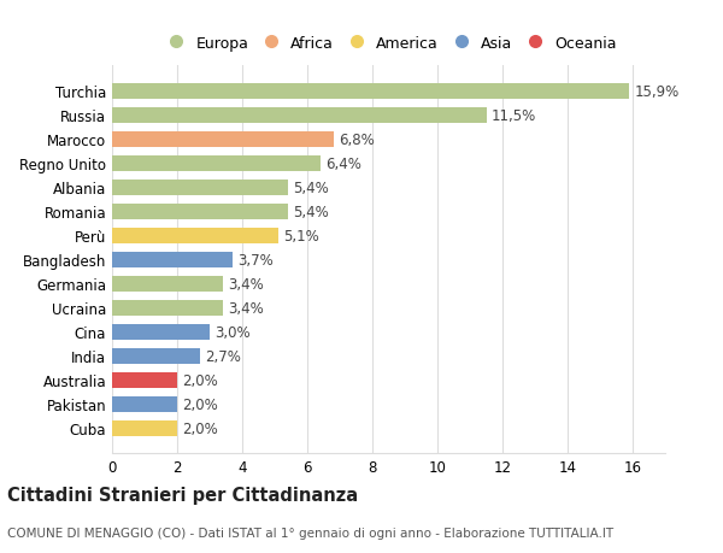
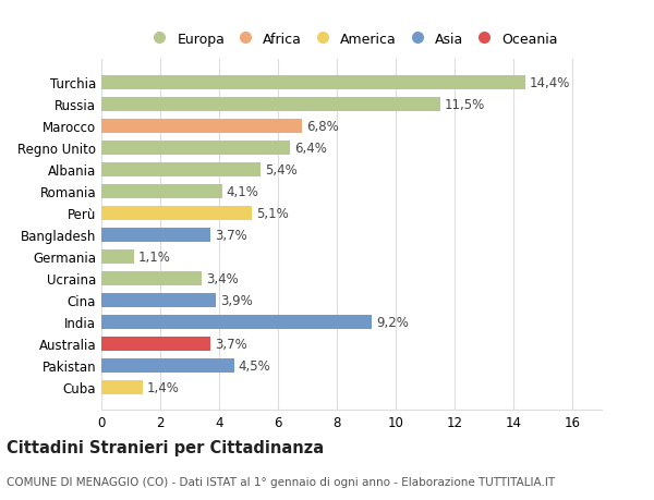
Turchia: 15,9% -> 14,4%
Romania: 5,4% -> 4,1%
Germania: 3,4% -> 1,1%
Cina: 3,0% -> 3,9%
India: 2,7% -> 9,2%
Australia: 2,0% -> 3,7%
Pakistan: 2,0% -> 4,5%
Cuba: 2,0% -> 1,4%
